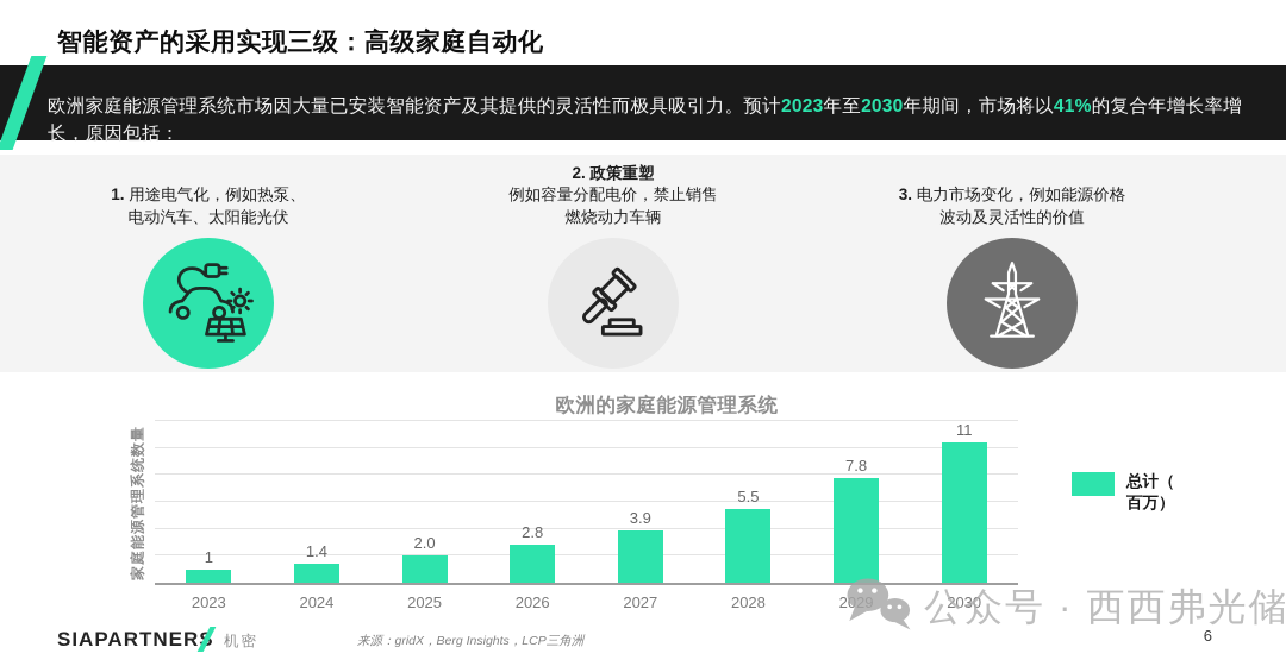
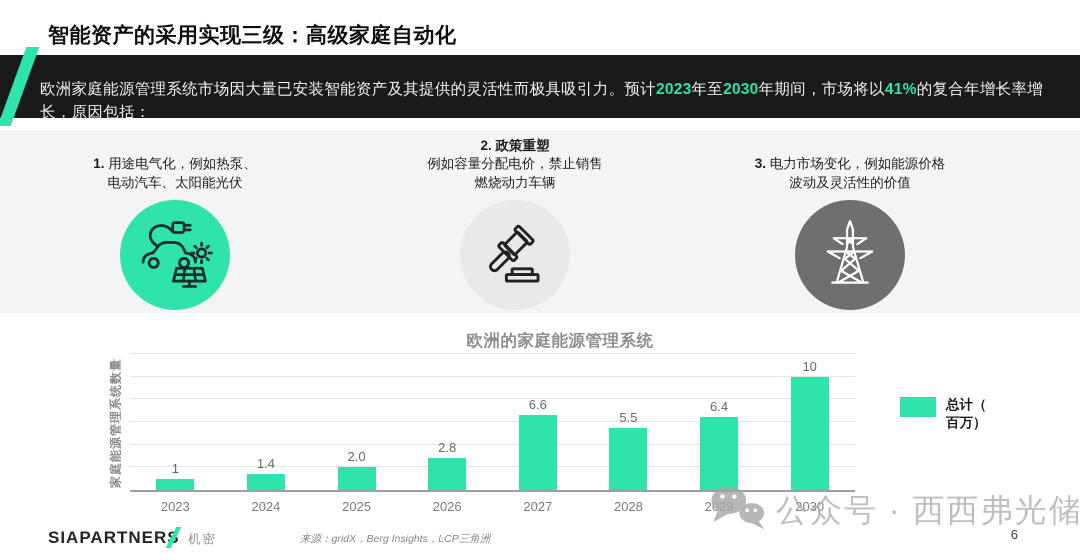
2027: 3.9 -> 6.6
2029: 7.8 -> 6.4
2030: 11 -> 10
